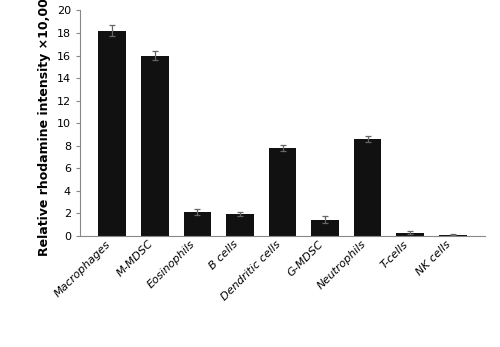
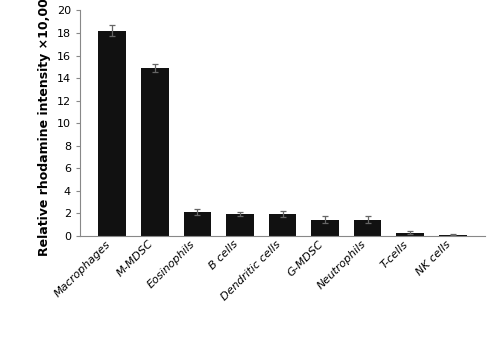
M-MDSC: 16.0 -> 14.9
Dendritic cells: 7.8 -> 1.9
Neutrophils: 8.6 -> 1.4
